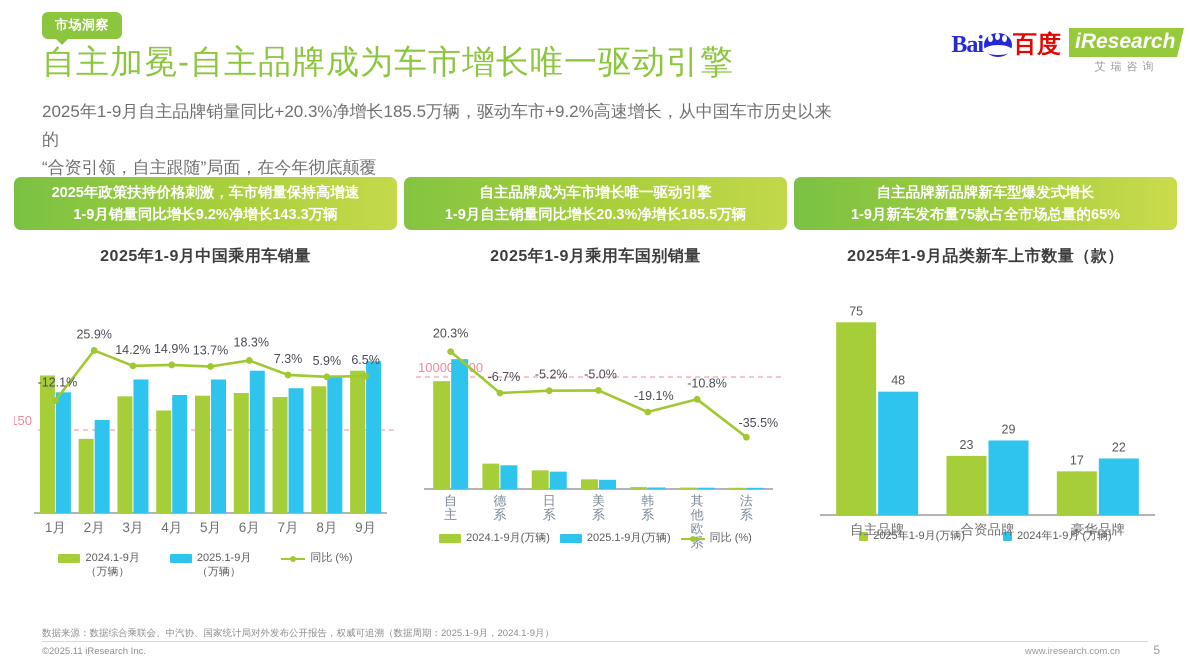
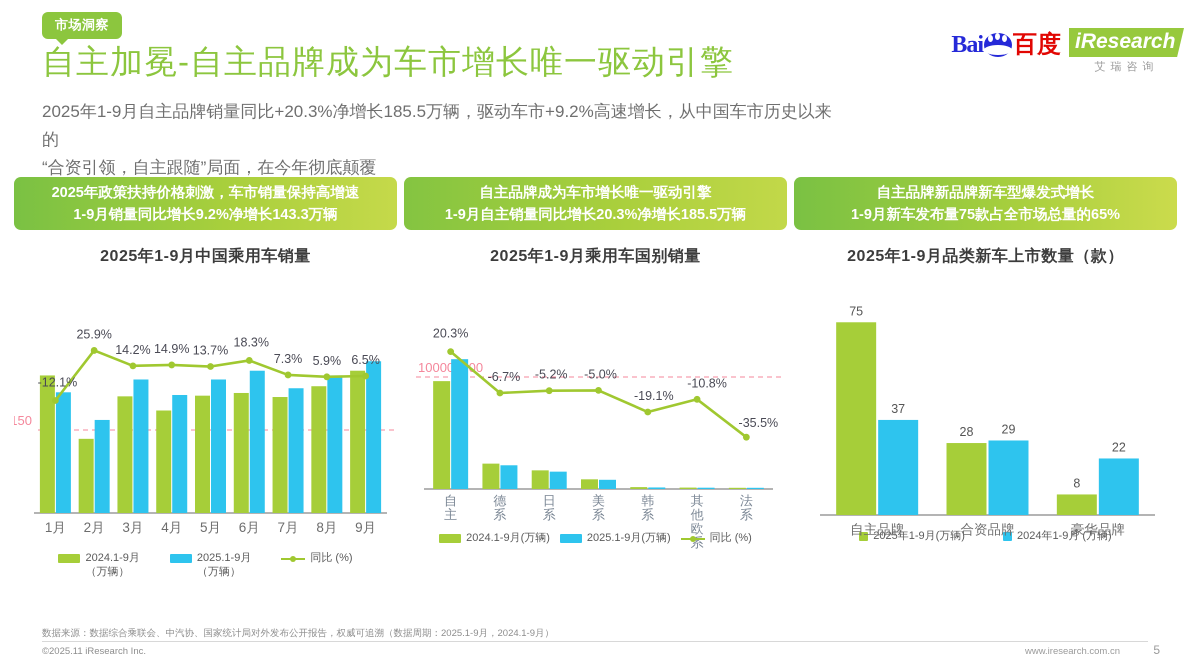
2025年1-9月品类新车上市数量（款）/2024年1-9月 (万辆)/自主品牌: 48 -> 37
2025年1-9月品类新车上市数量（款）/2025年1-9月(万辆)/合资品牌: 23 -> 28
2025年1-9月品类新车上市数量（款）/2025年1-9月(万辆)/豪华品牌: 17 -> 8
